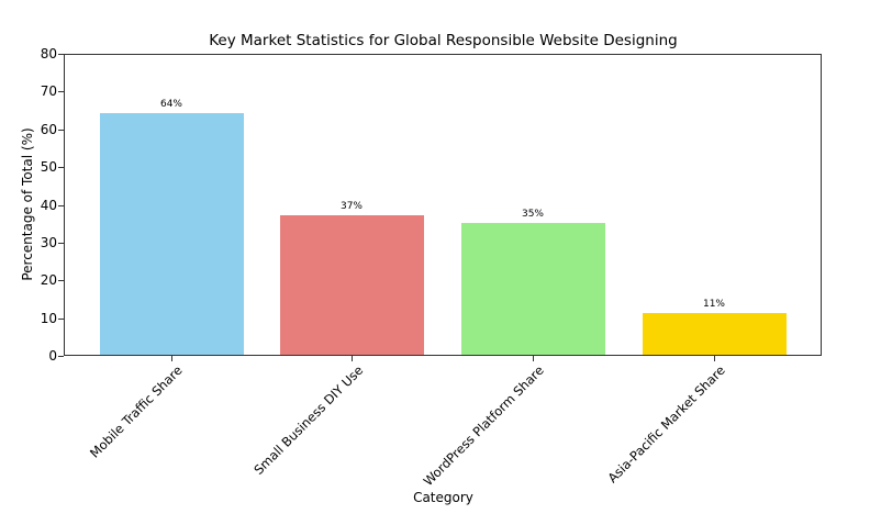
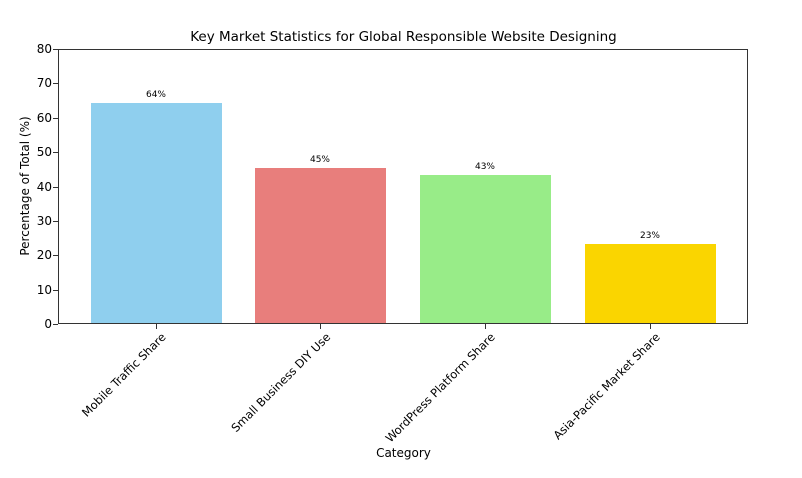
Small Business DIY Use: 37% -> 45%
WordPress Platform Share: 35% -> 43%
Asia-Pacific Market Share: 11% -> 23%
